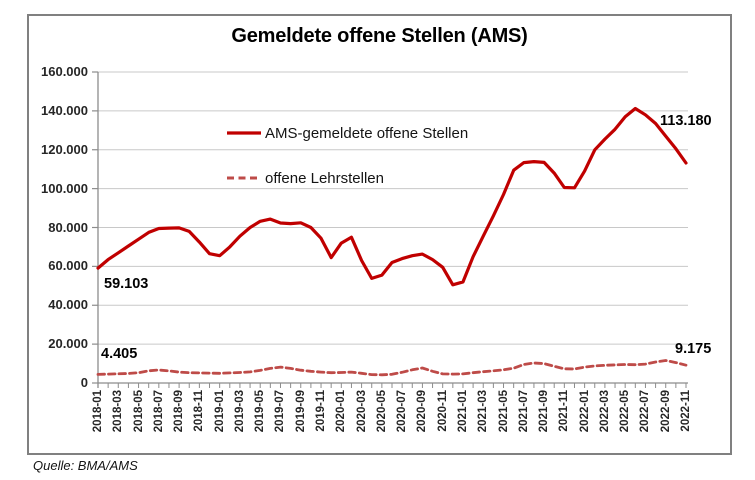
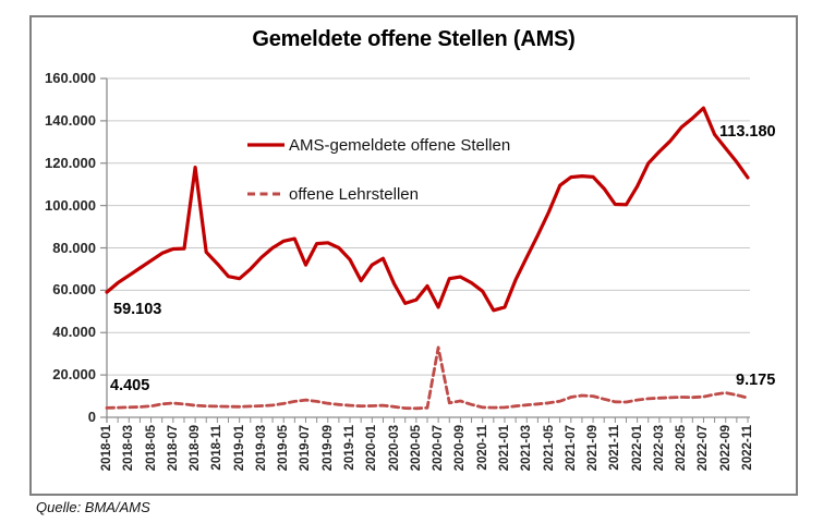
AMS-gemeldete offene Stellen/2018-09: 80000 -> 118000
AMS-gemeldete offene Stellen/2019-07: 82000 -> 72000
AMS-gemeldete offene Stellen/2020-07: 64000 -> 52000
offene Lehrstellen/2020-07: 6000 -> 33000
AMS-gemeldete offene Stellen/2022-07: 138000 -> 146000
